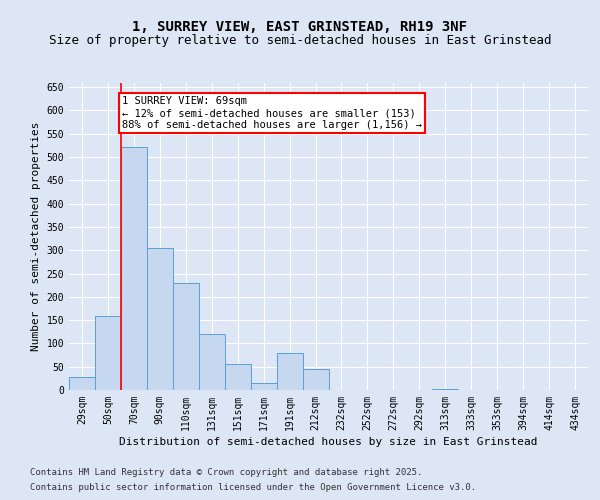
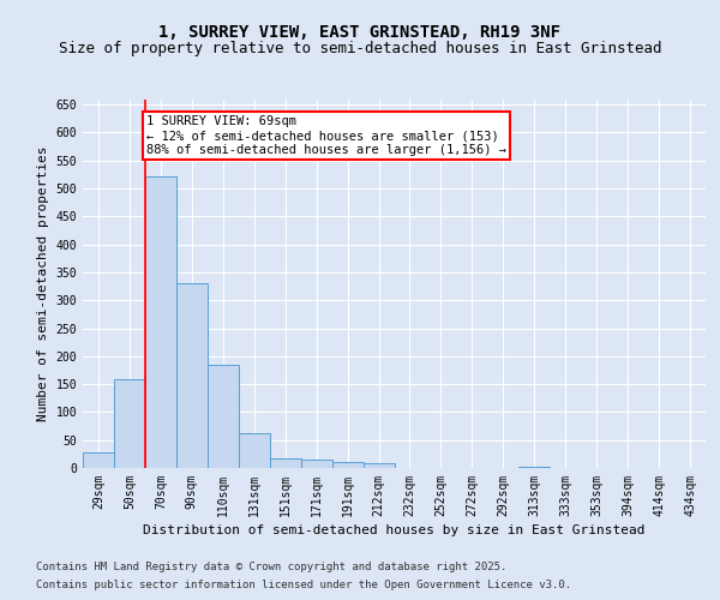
90sqm: 305 -> 330
110sqm: 230 -> 185
131sqm: 120 -> 62
151sqm: 55 -> 18
191sqm: 80 -> 10
212sqm: 45 -> 8
